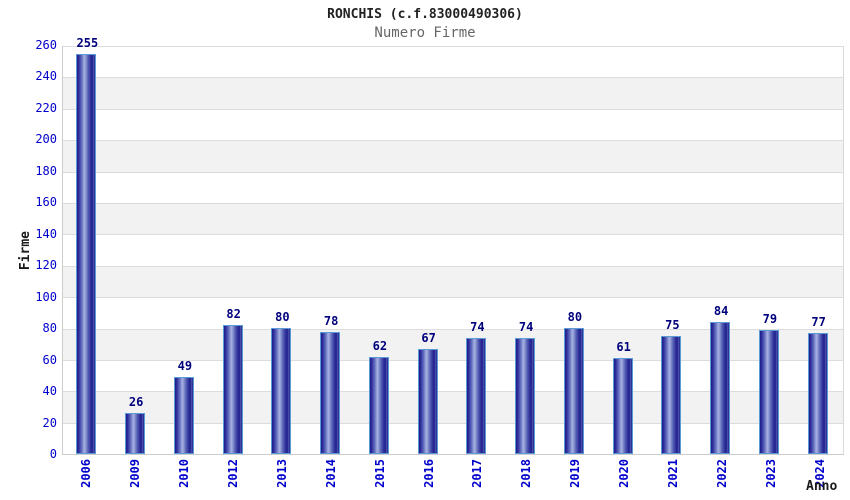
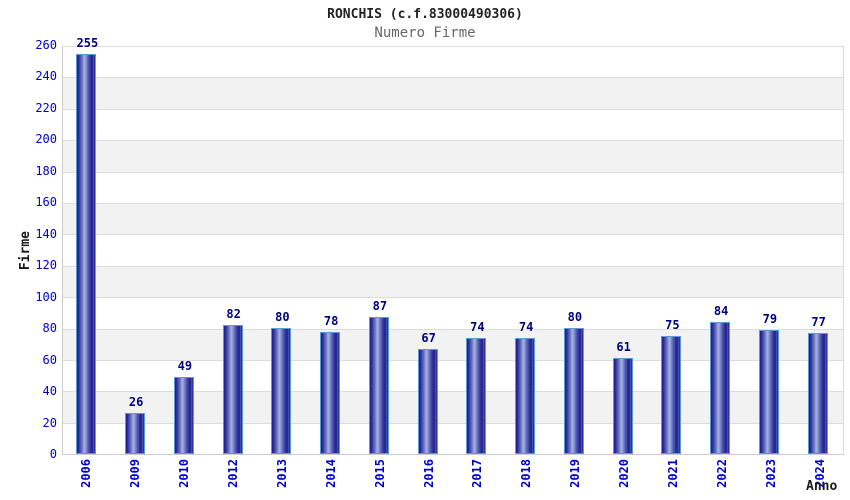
2015: 62 -> 87
